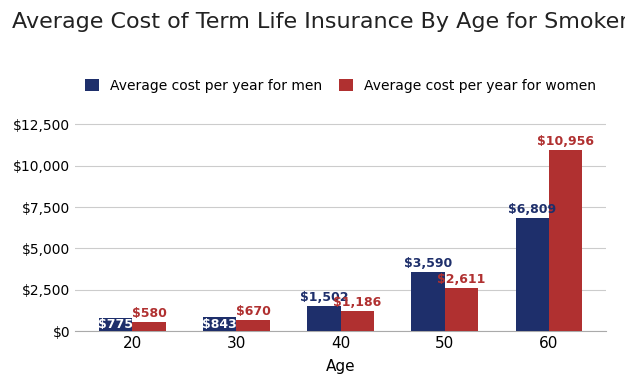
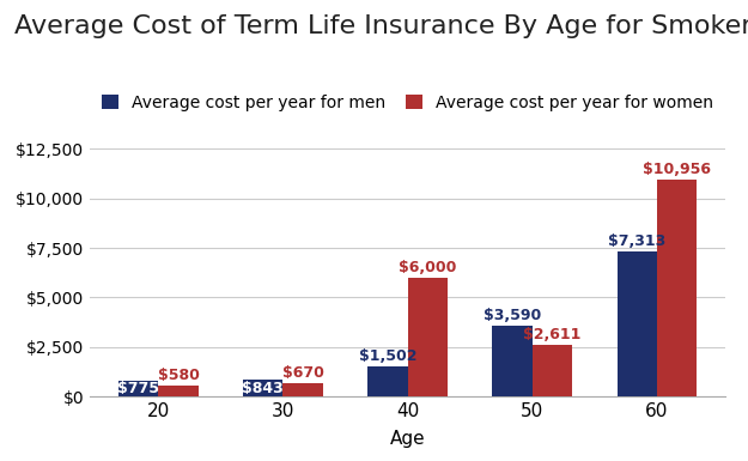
Average cost per year for women/40: $1,200 -> $6,000
Average cost per year for men/60: $6,809 -> $7,313
